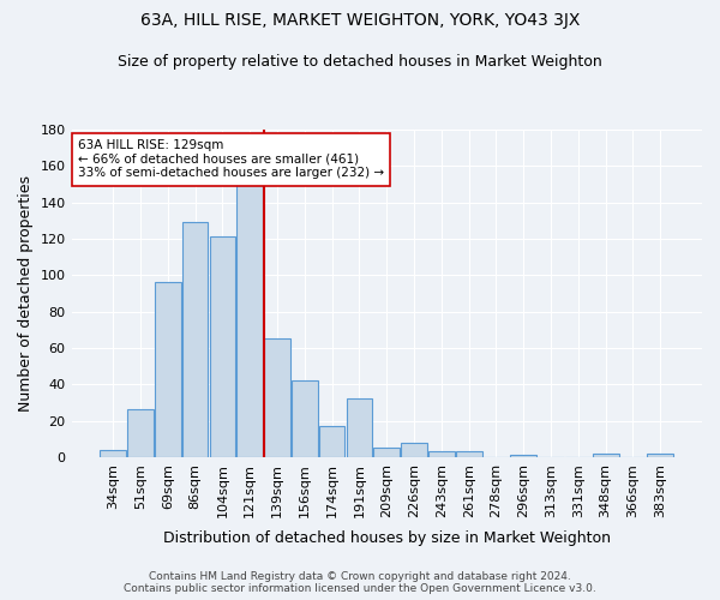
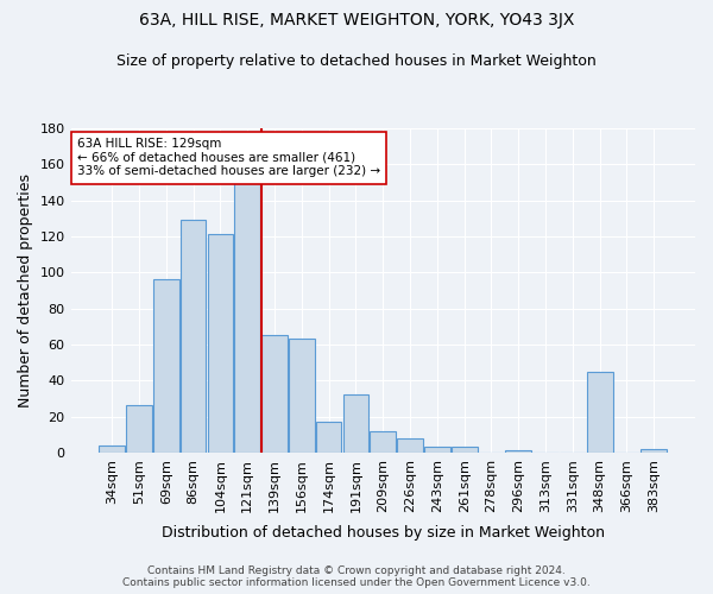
156sqm: 42 -> 63
209sqm: 5 -> 12
348sqm: 2 -> 45
